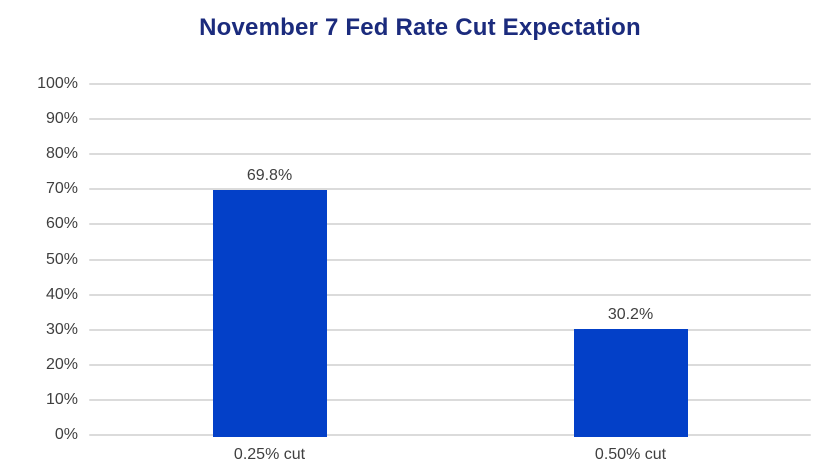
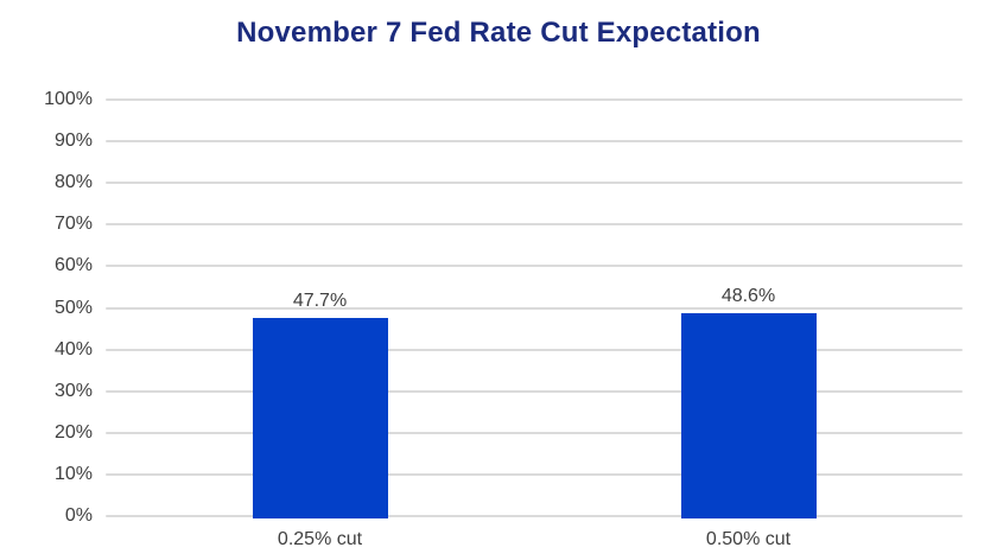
0.25% cut: 69.8% -> 47.7%
0.50% cut: 30.2% -> 48.6%
